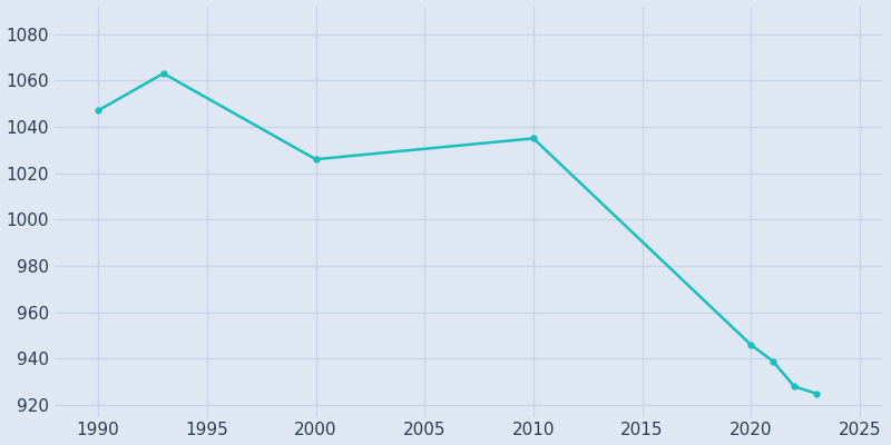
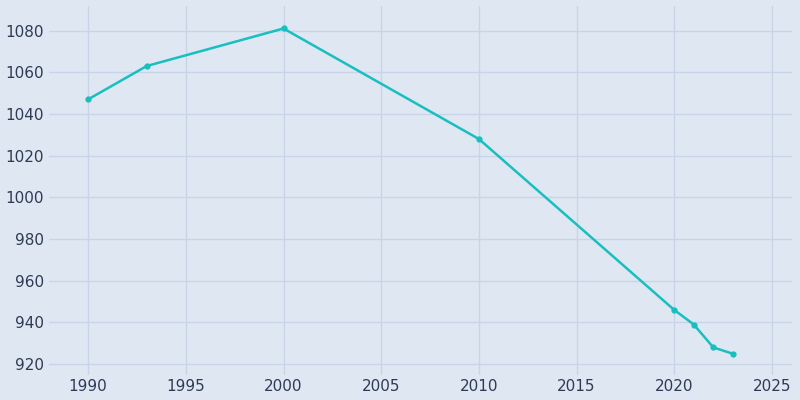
2000: 1026 -> 1081
2010: 1035 -> 1028
